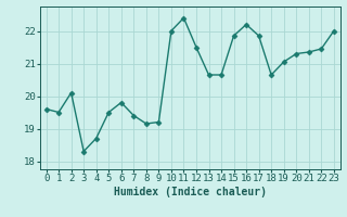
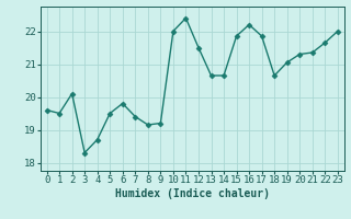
22: 21.45 -> 21.65
